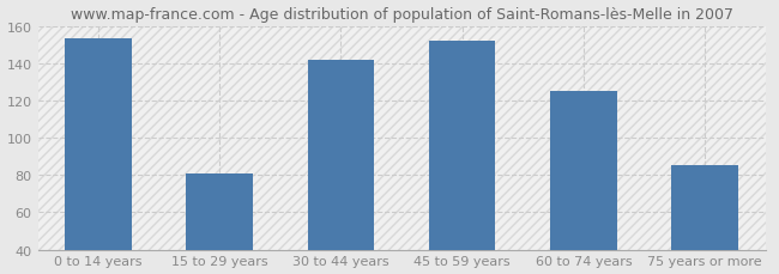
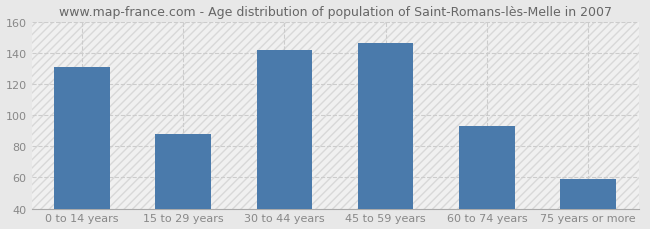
0 to 14 years: 153 -> 131
15 to 29 years: 81 -> 88
45 to 59 years: 152 -> 146
60 to 74 years: 125 -> 93
75 years or more: 85 -> 59
